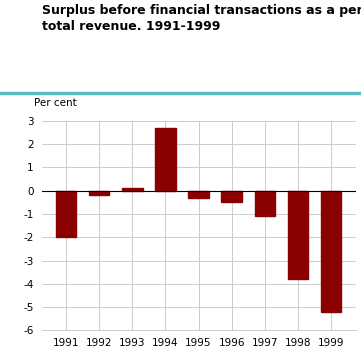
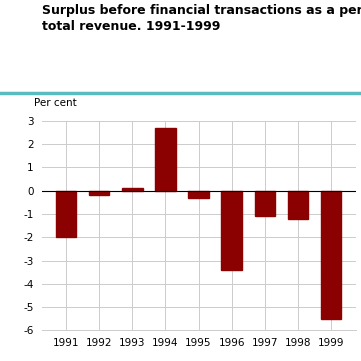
1996: -0.5 -> -3.4
1998: -3.8 -> -1.2
1999: -5.2 -> -5.5
